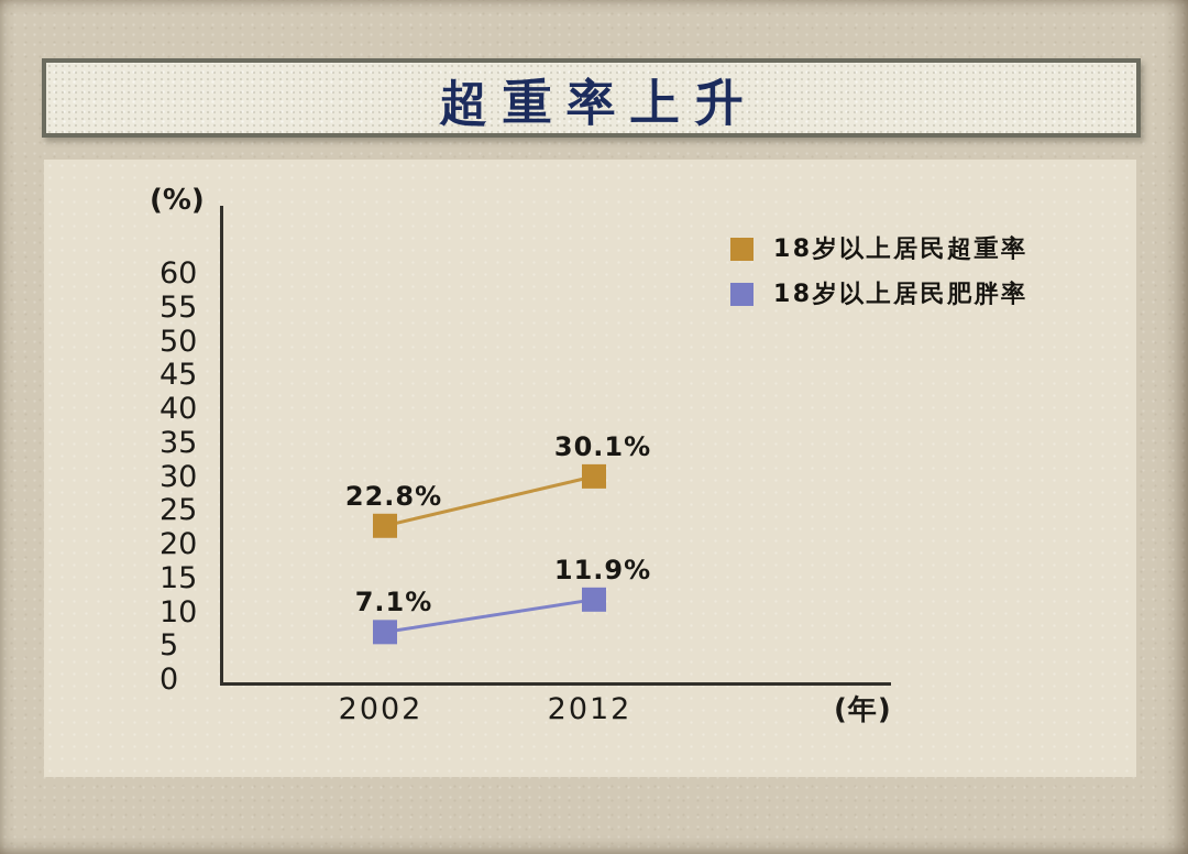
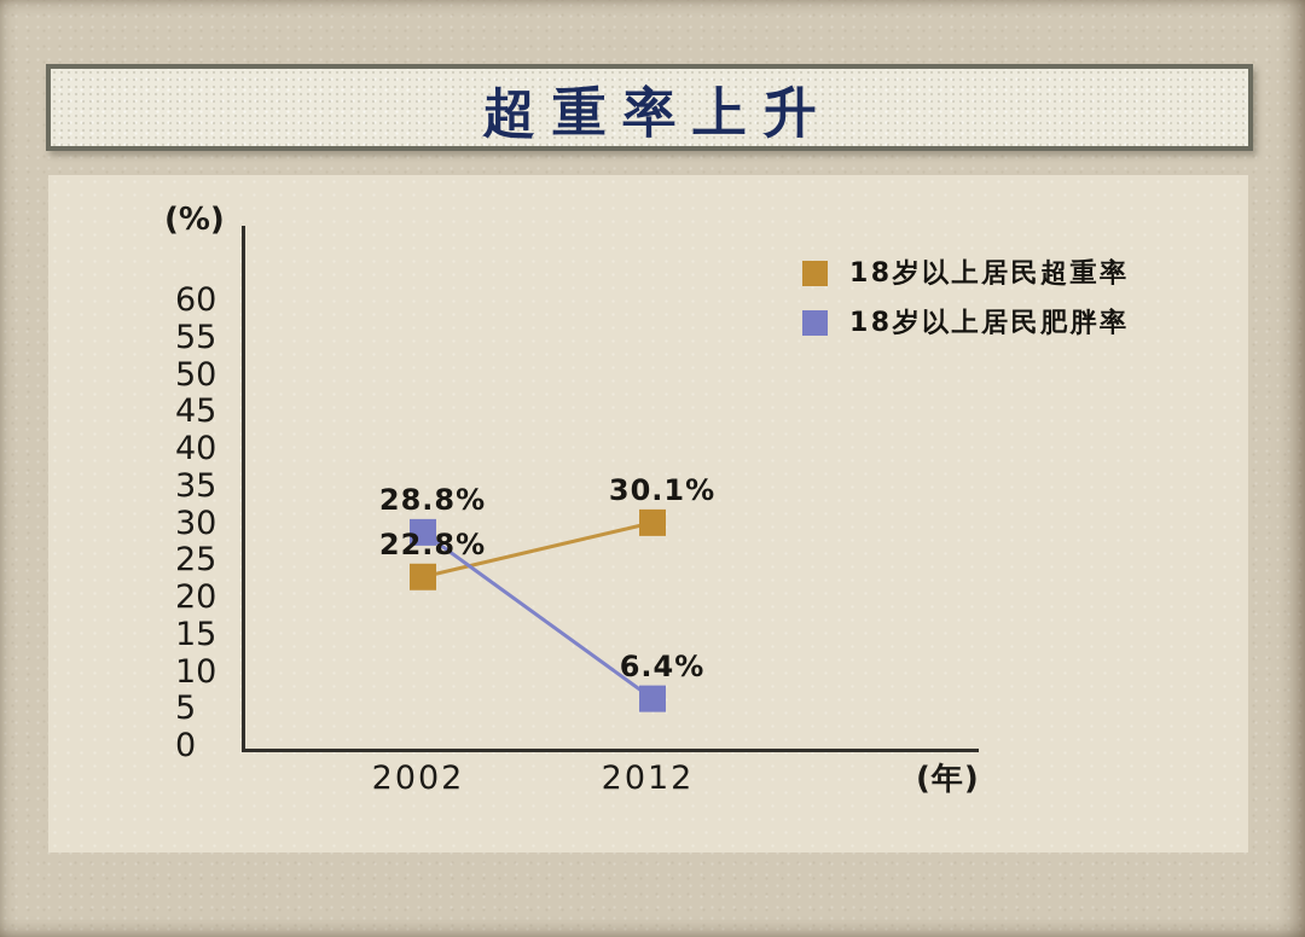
18岁以上居民肥胖率/2002: 7.1% -> 28.8%
18岁以上居民肥胖率/2012: 11.9% -> 6.4%
